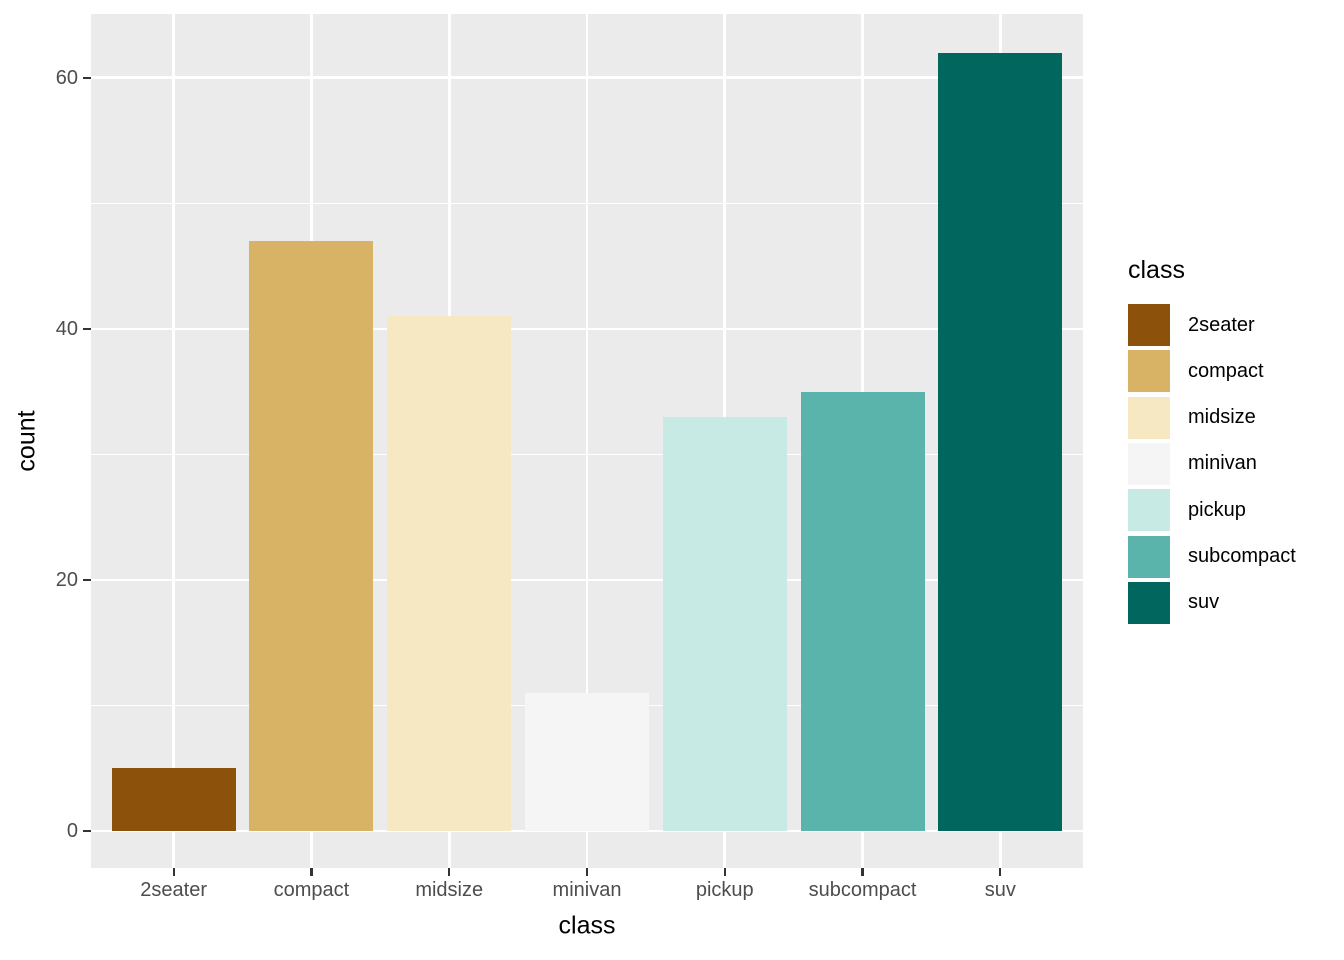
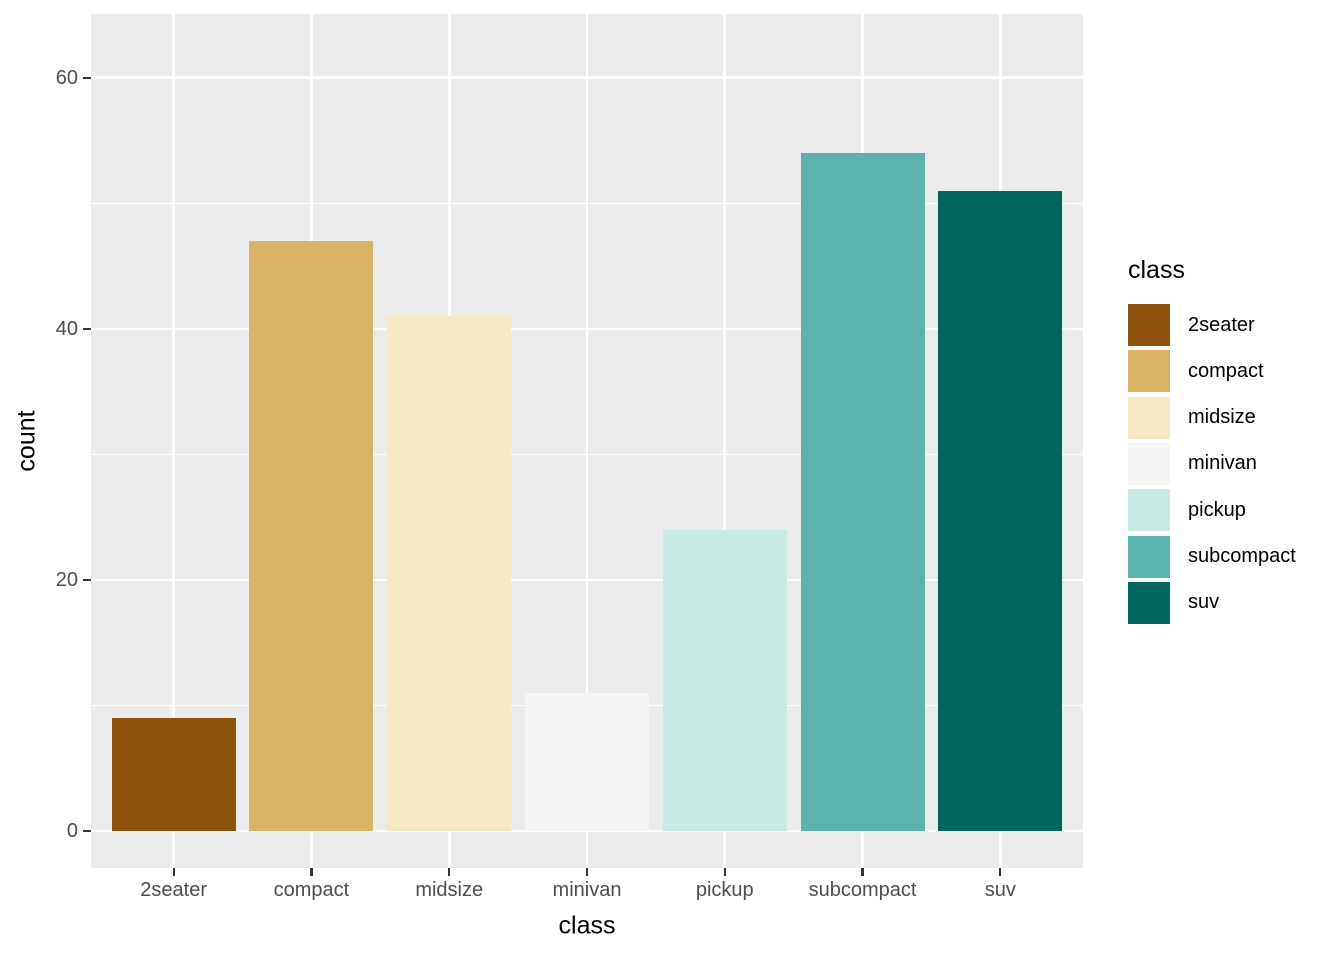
2seater: 5 -> 9
pickup: 33 -> 24
subcompact: 35 -> 54
suv: 62 -> 51
